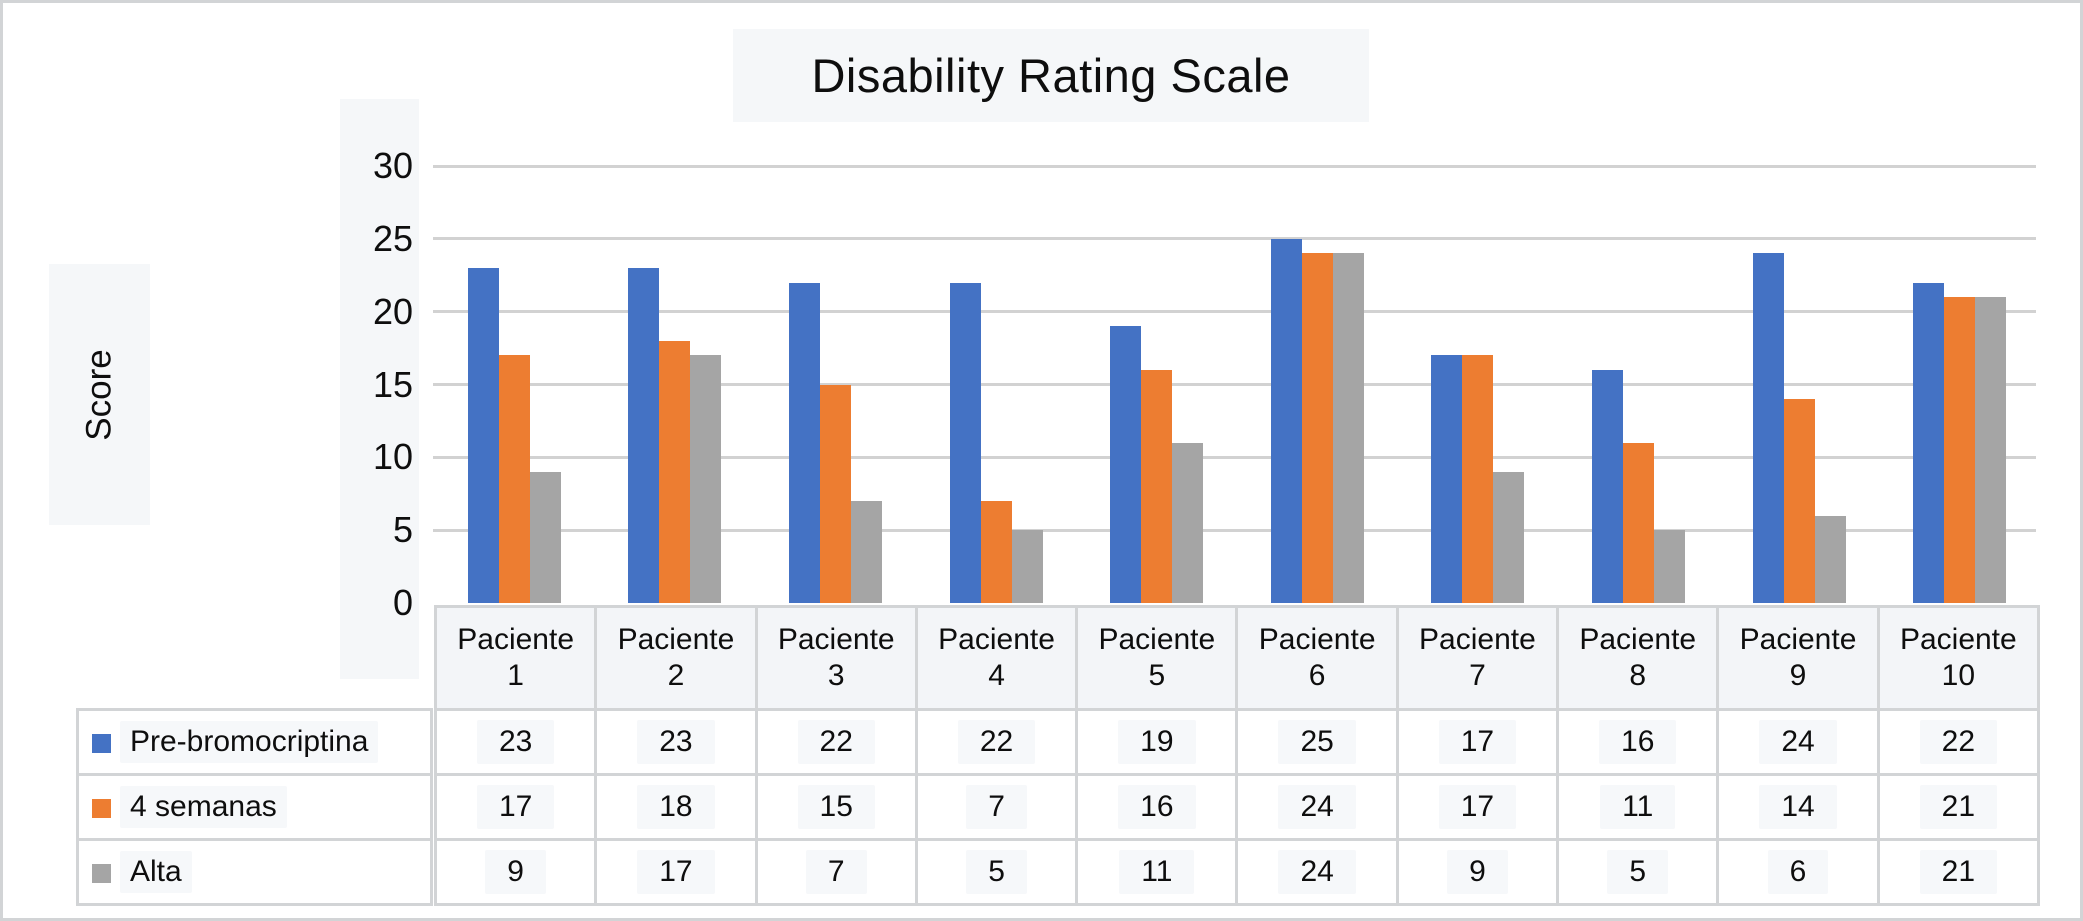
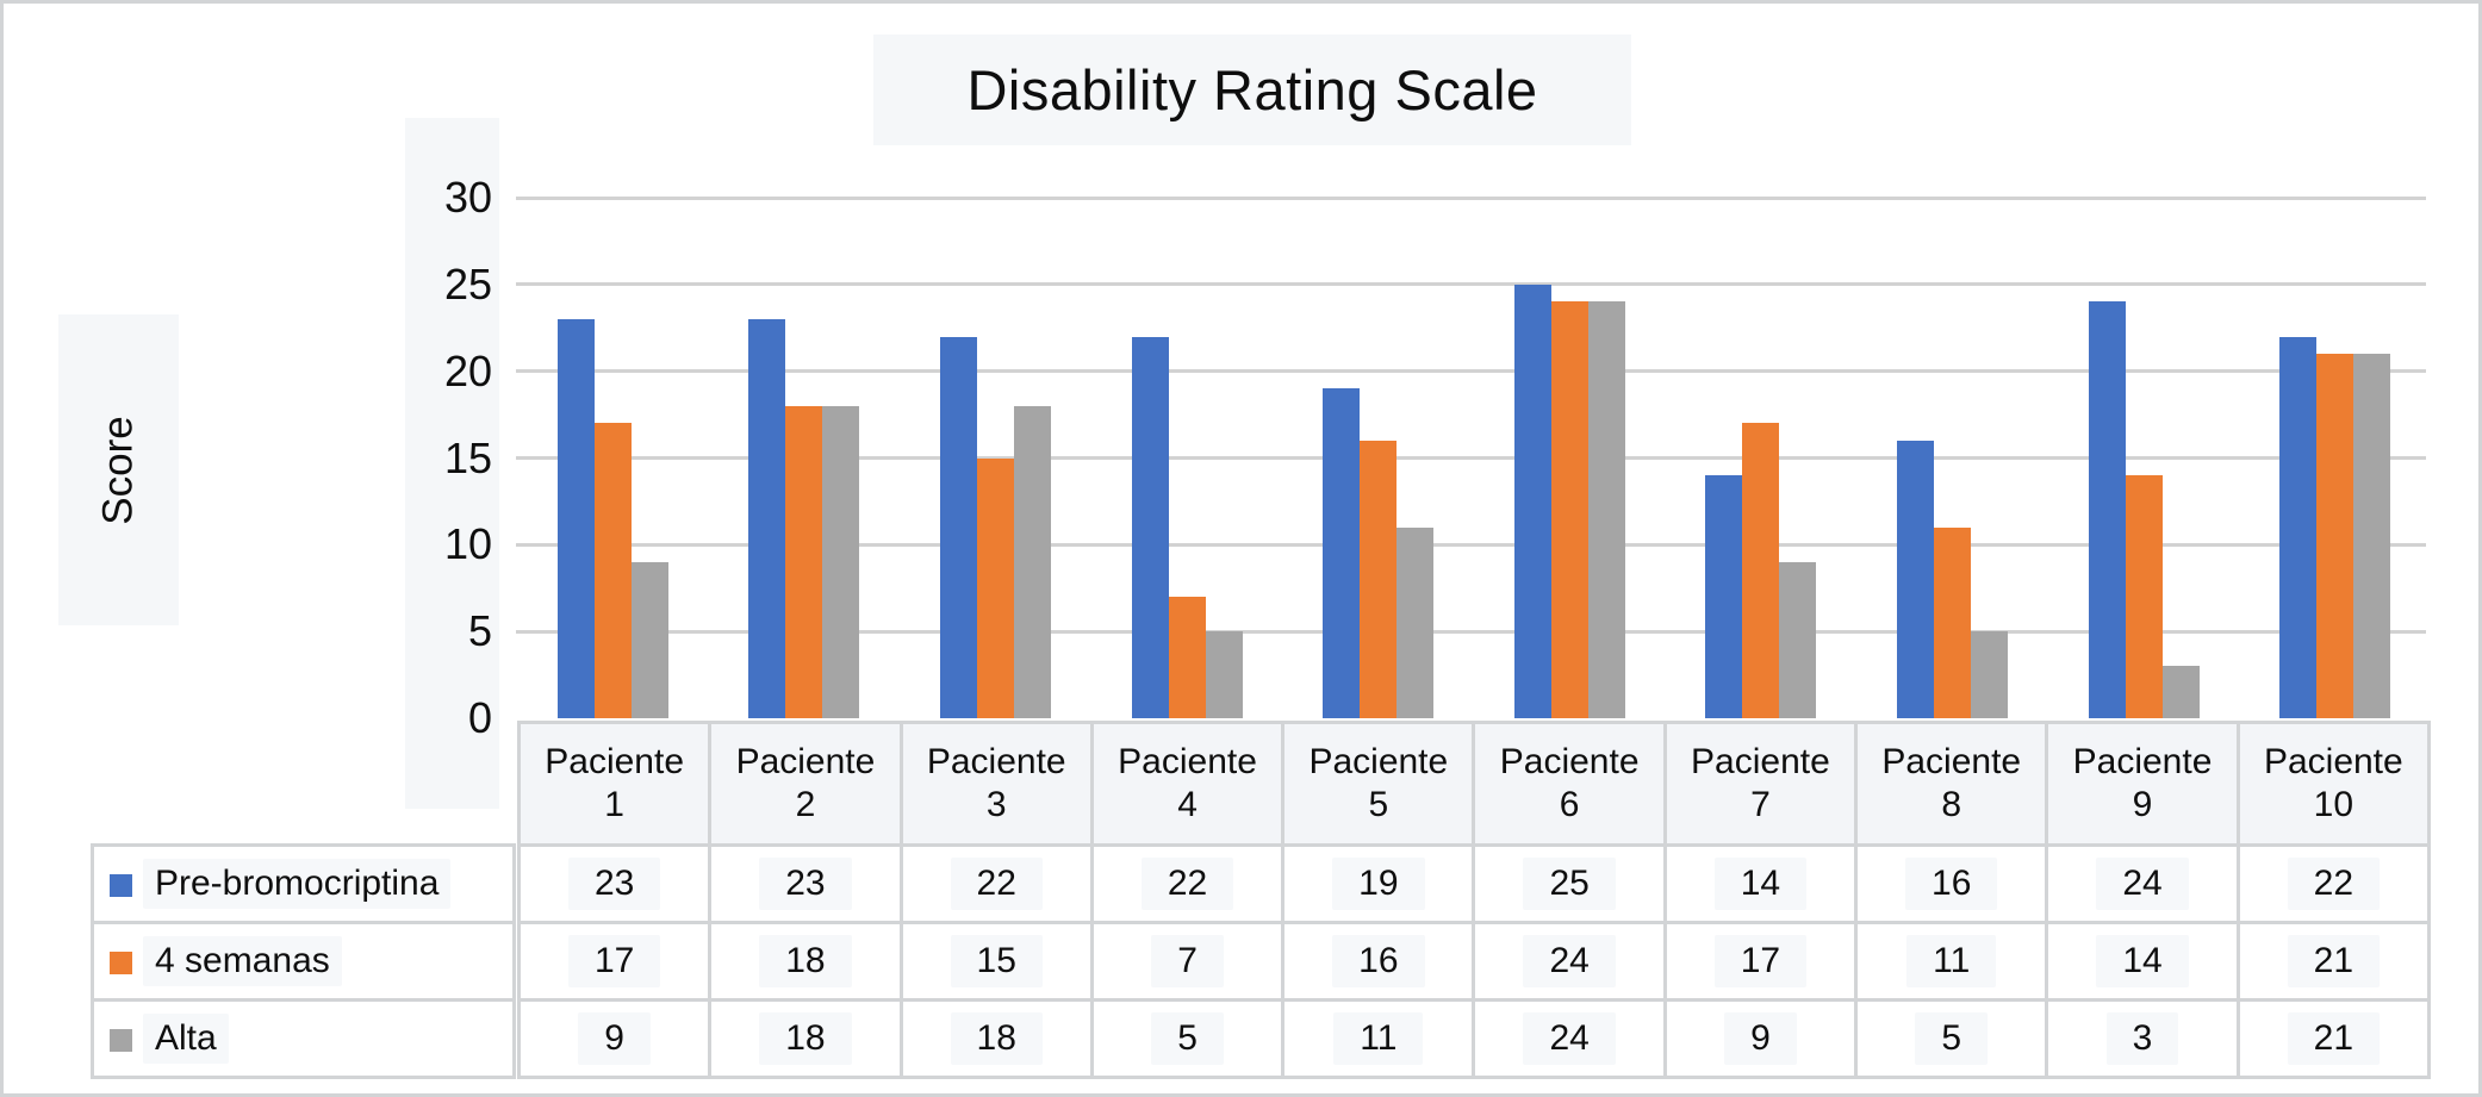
Alta/Paciente 2: 17 -> 18
Alta/Paciente 3: 7 -> 18
Pre-bromocriptina/Paciente 7: 17 -> 14
Alta/Paciente 9: 6 -> 3
